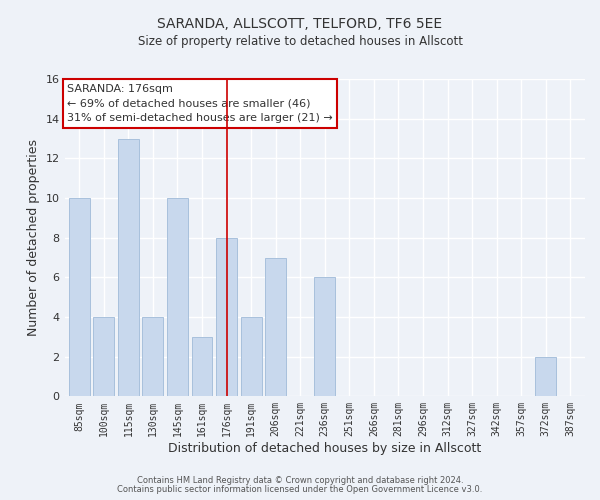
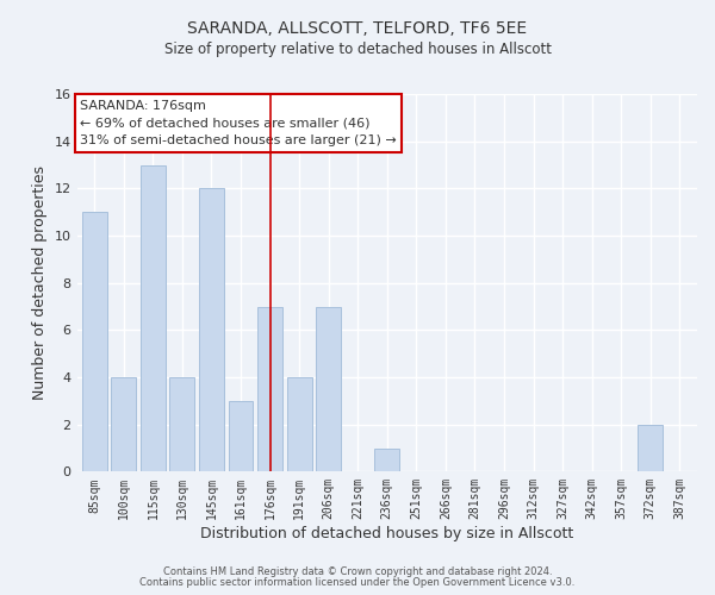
85sqm: 10 -> 11
145sqm: 10 -> 12
176sqm: 8 -> 7
236sqm: 6 -> 1
